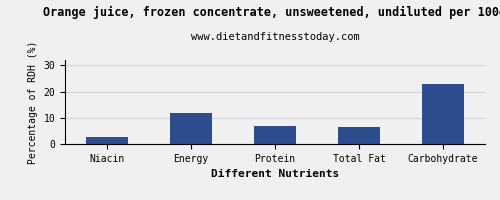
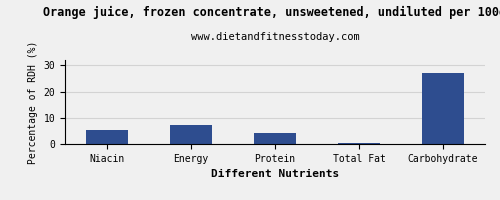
Niacin: 2.5 -> 5.4
Energy: 12.0 -> 7.2
Protein: 7.0 -> 4.3
Total Fat: 6.5 -> 0.2
Carbohydrate: 23.0 -> 27.0
